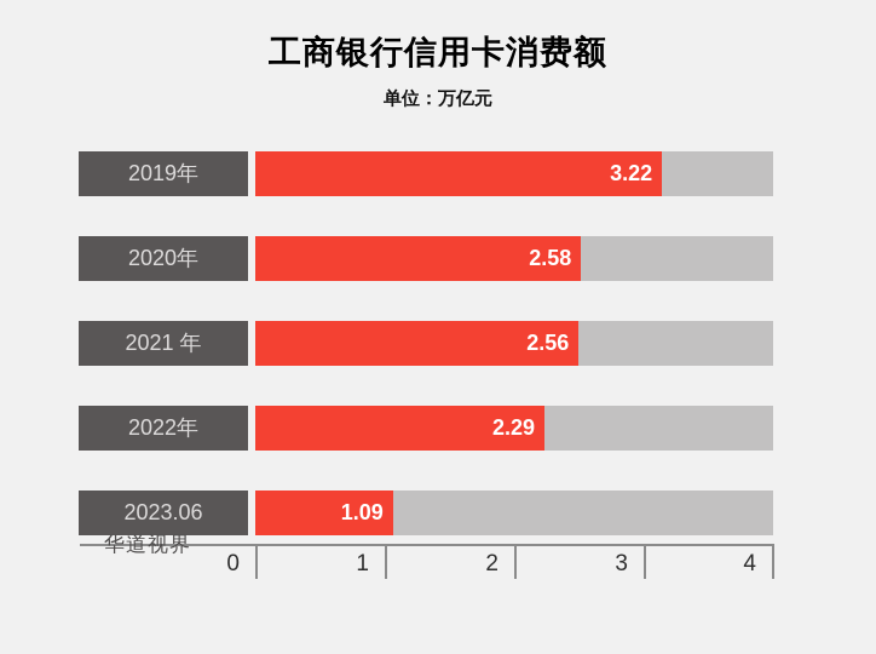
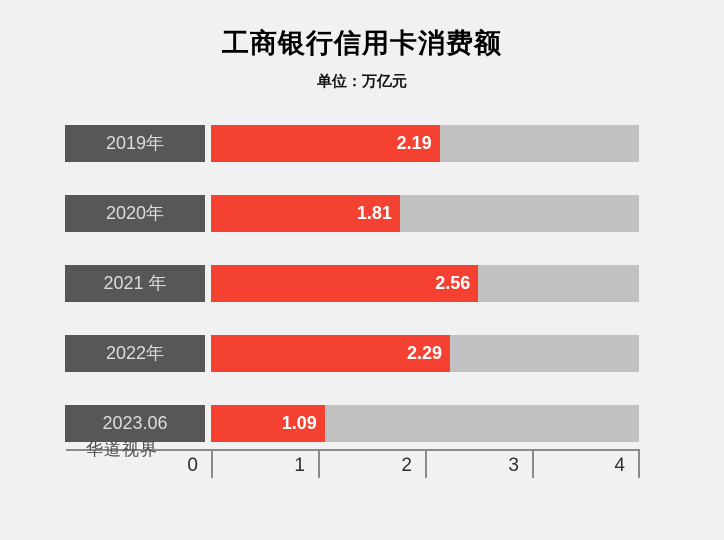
2019年: 3.22 -> 2.19
2020年: 2.58 -> 1.81
